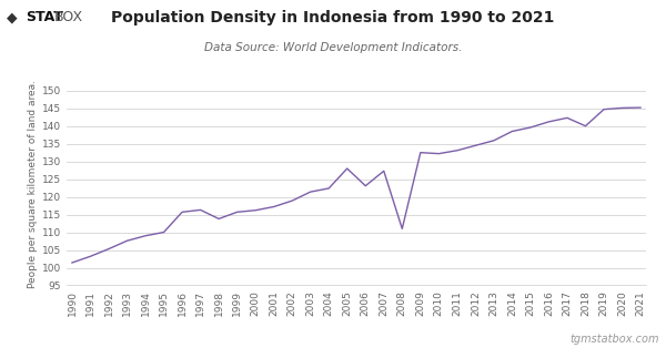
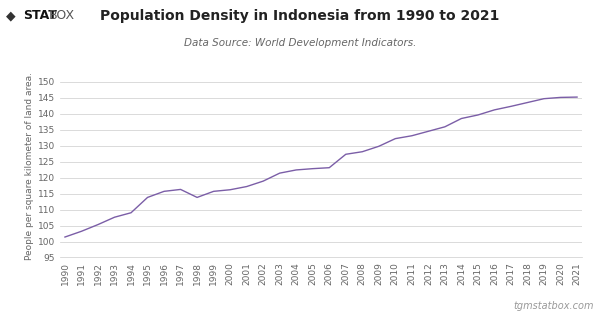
1995: 110.0 -> 113.8
2005: 128.0 -> 122.8
2008: 111.0 -> 128.1
2009: 132.5 -> 129.8
2018: 140.0 -> 143.5
